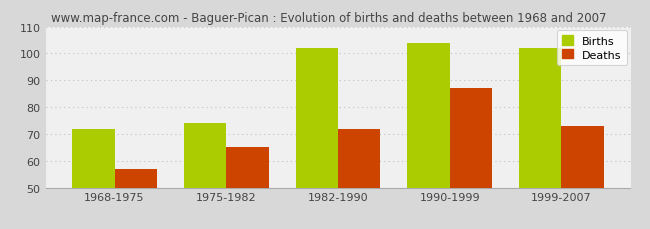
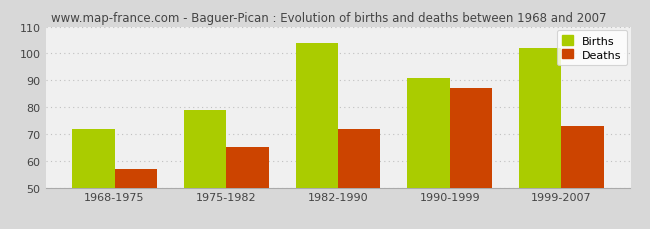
Births/1975-1982: 74 -> 79
Births/1982-1990: 102 -> 104
Births/1990-1999: 104 -> 91
